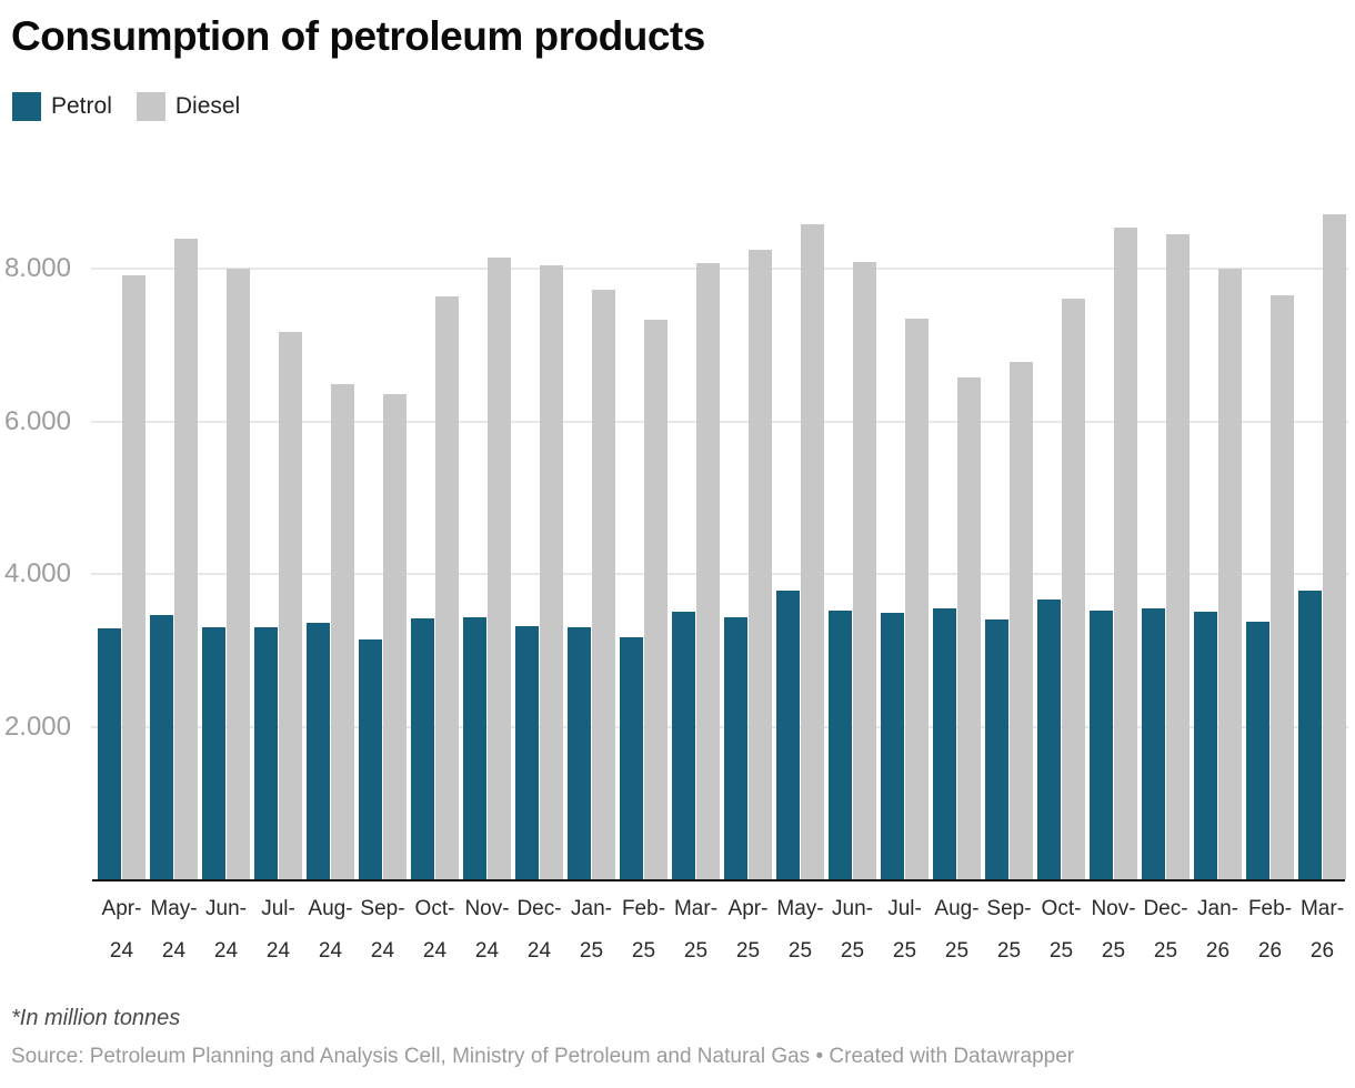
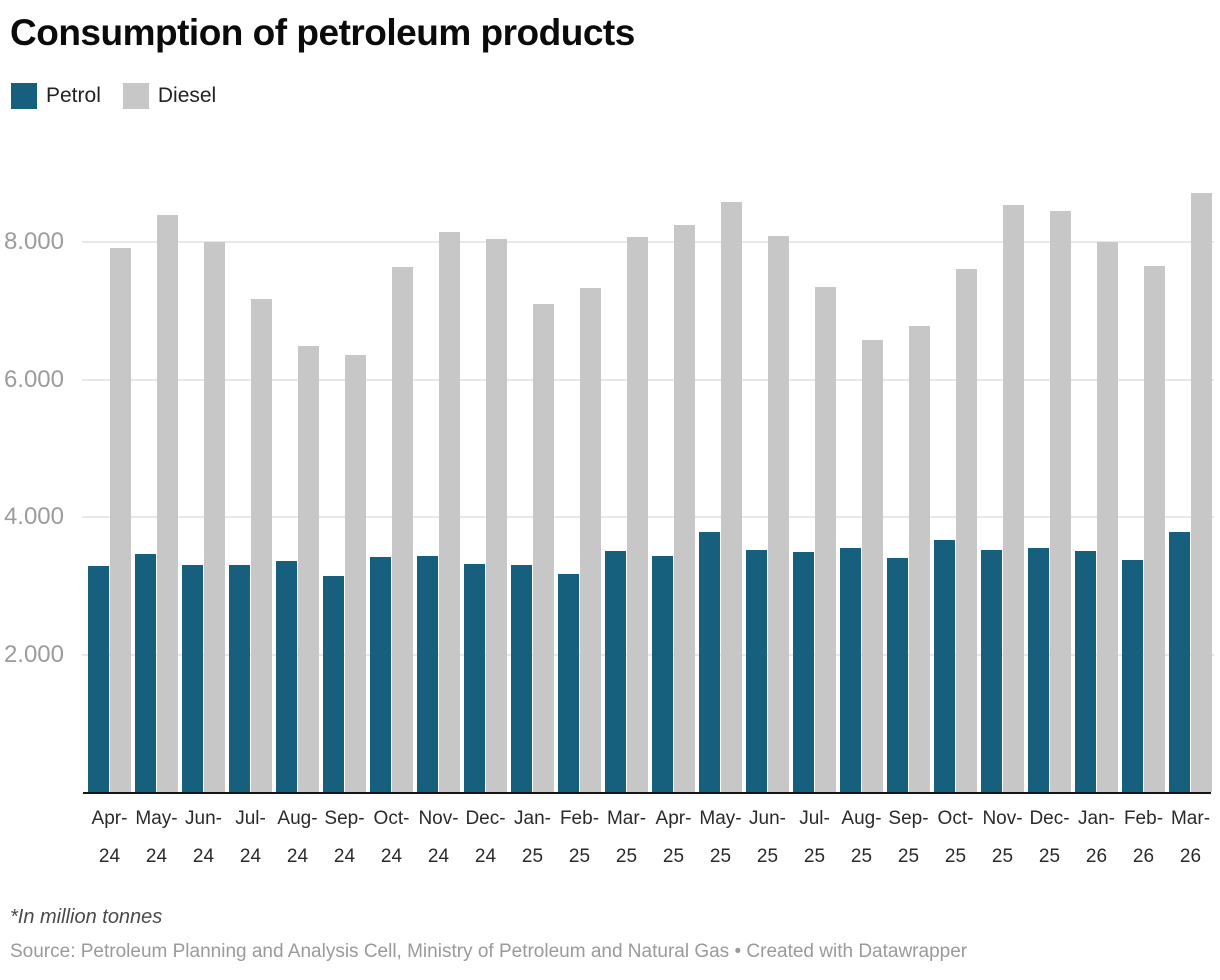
Diesel/Jan-25: 7700 -> 7100
